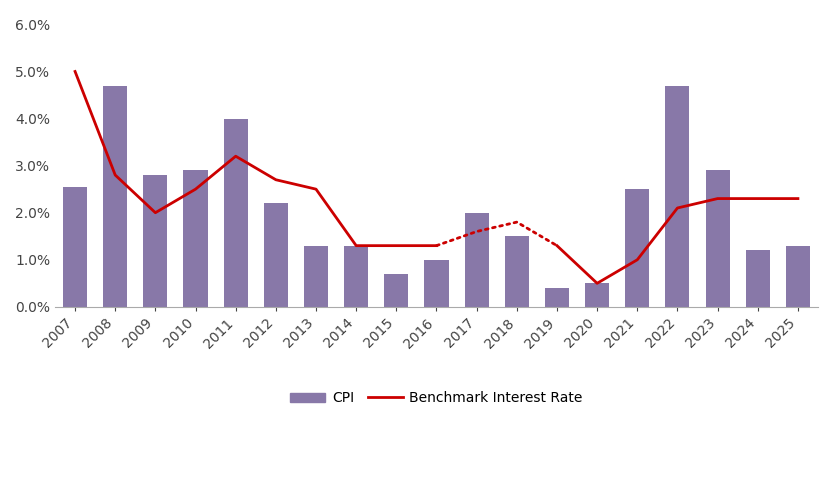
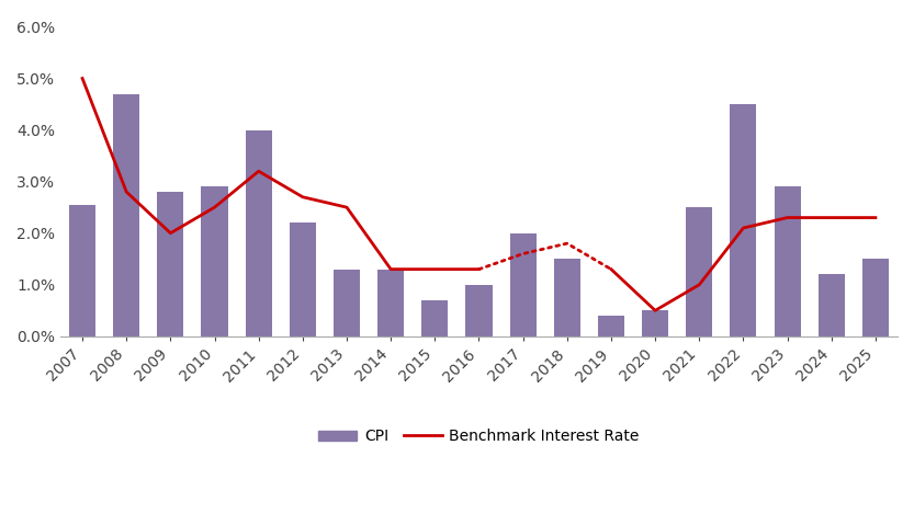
CPI/2022: 4.70% -> 4.50%
CPI/2025: 1.30% -> 1.50%
